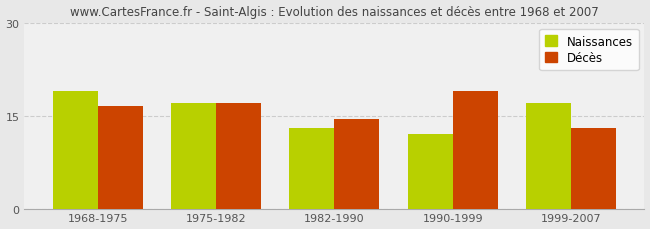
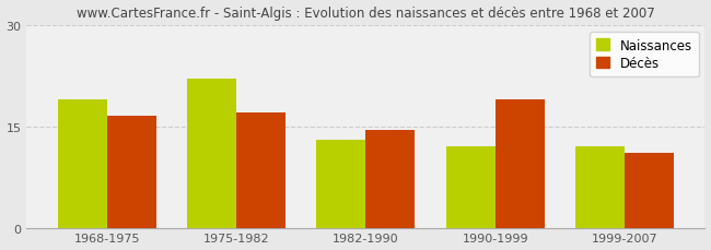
Naissances/1975-1982: 17 -> 22
Naissances/1999-2007: 17 -> 12
Décès/1999-2007: 13.0 -> 11.0
